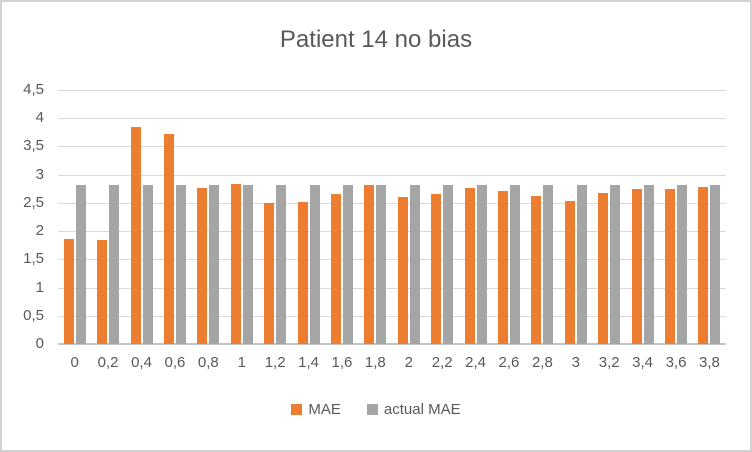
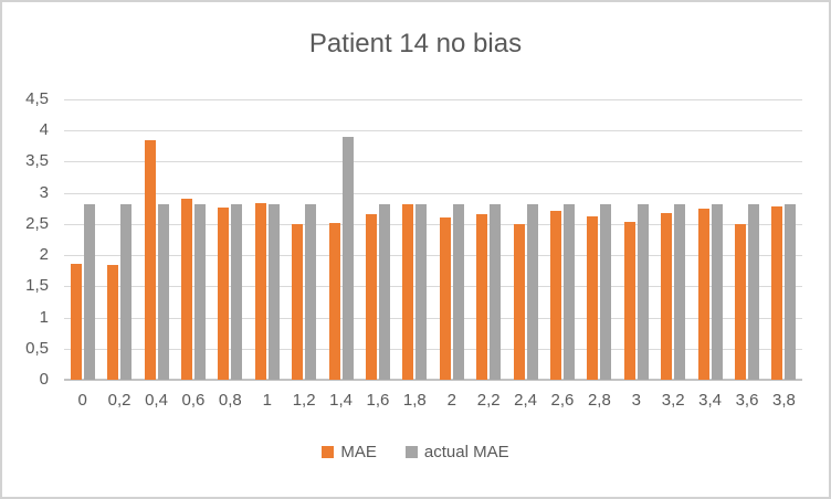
MAE/0,6: 3,7 -> 2,9
actual MAE/1,4: 2,8 -> 3,9
MAE/2,4: 2,8 -> 2,5
MAE/3,6: 2,7 -> 2,5
